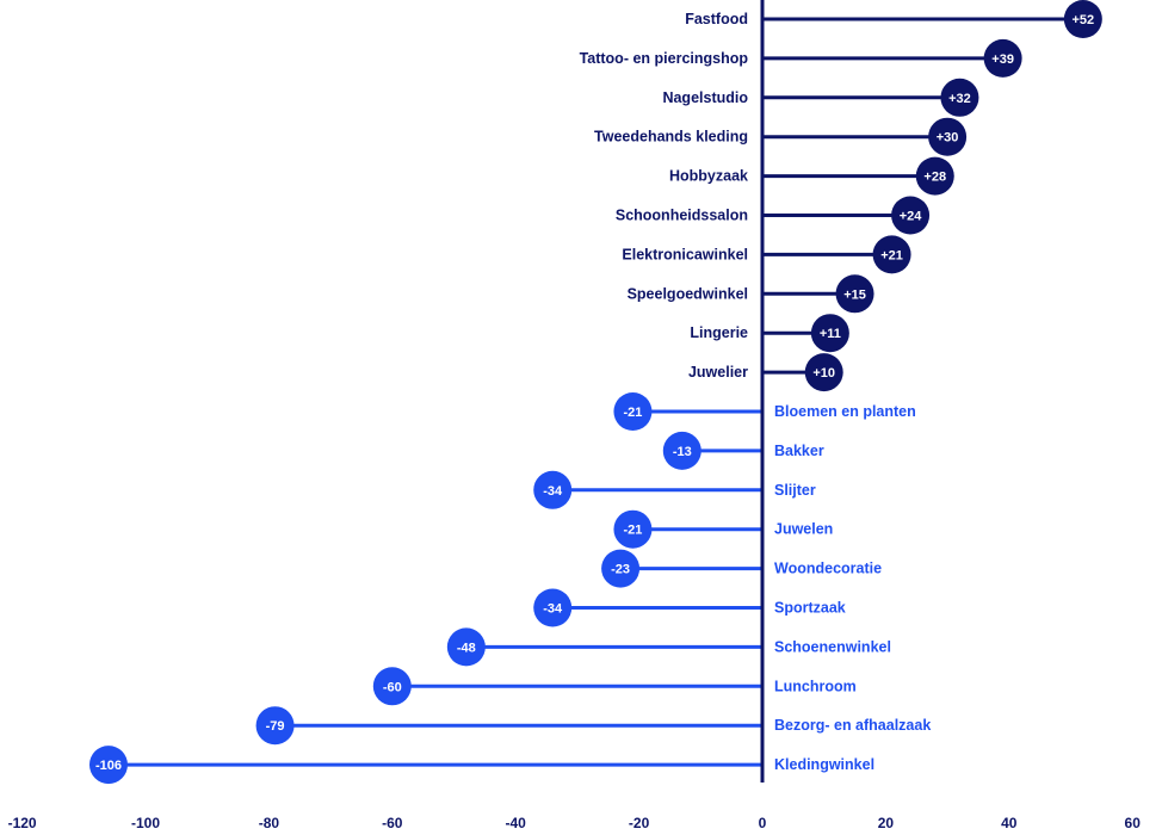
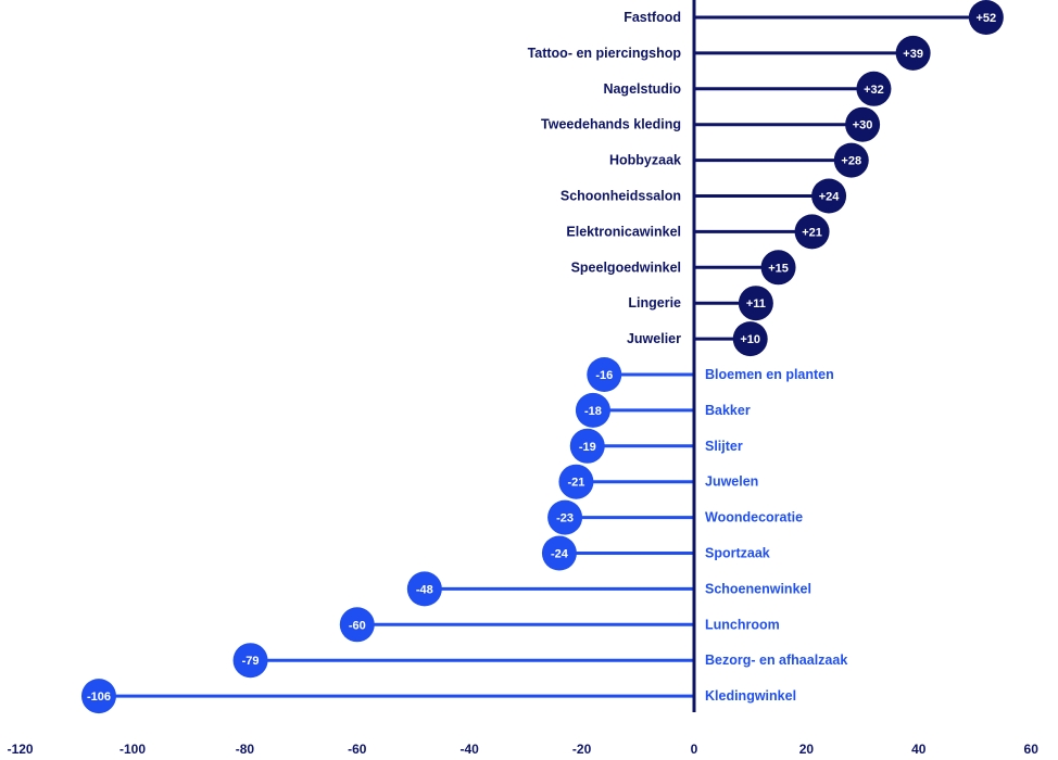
Bloemen en planten: -21 -> -16
Bakker: -13 -> -18
Slijter: -34 -> -19
Sportzaak: -34 -> -24
